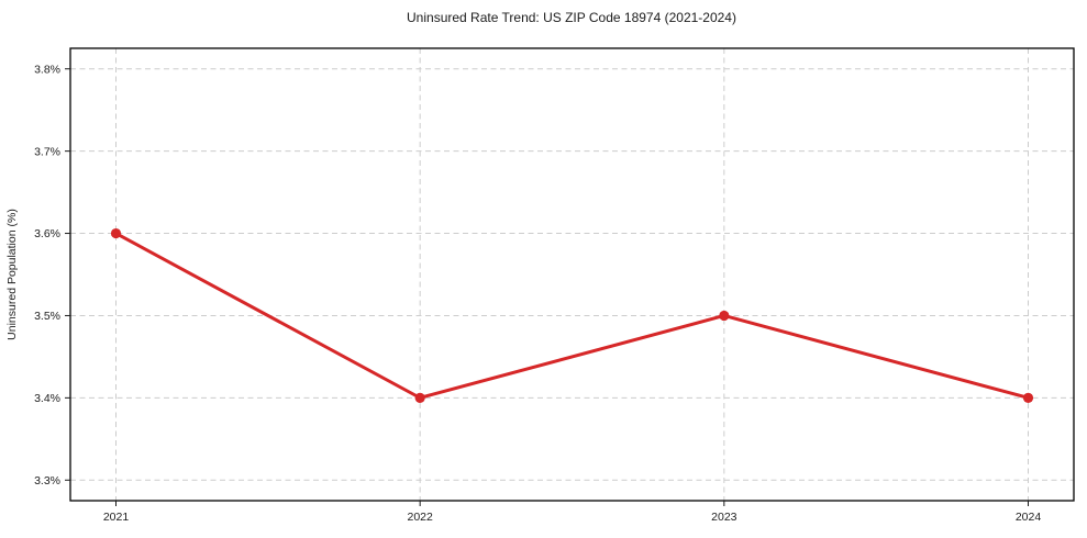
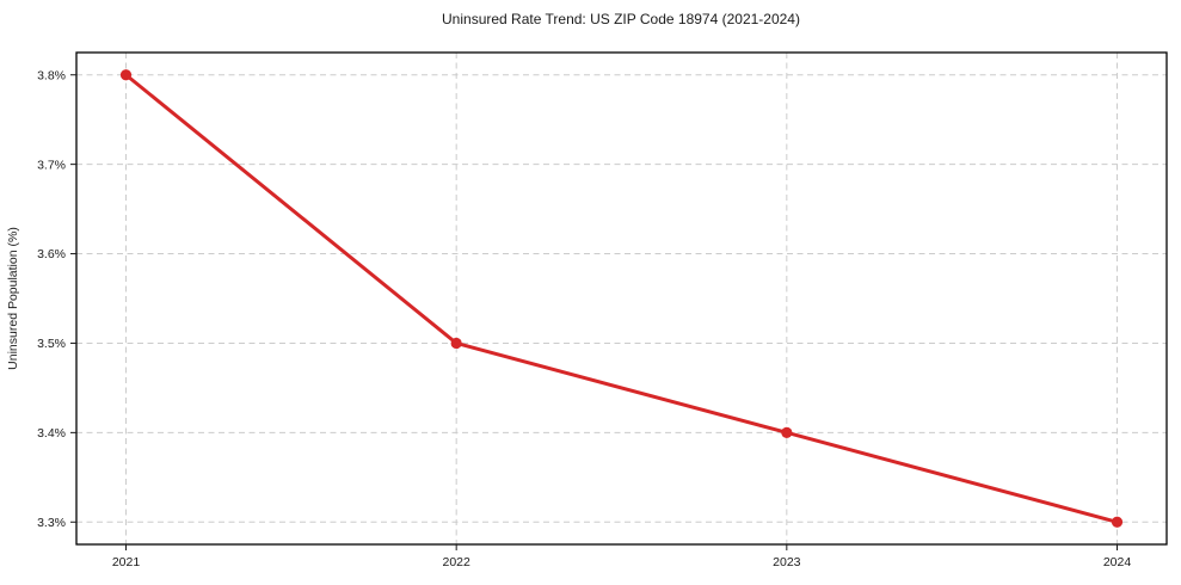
2021: 3.6% -> 3.8%
2022: 3.4% -> 3.5%
2023: 3.5% -> 3.4%
2024: 3.4% -> 3.3%
